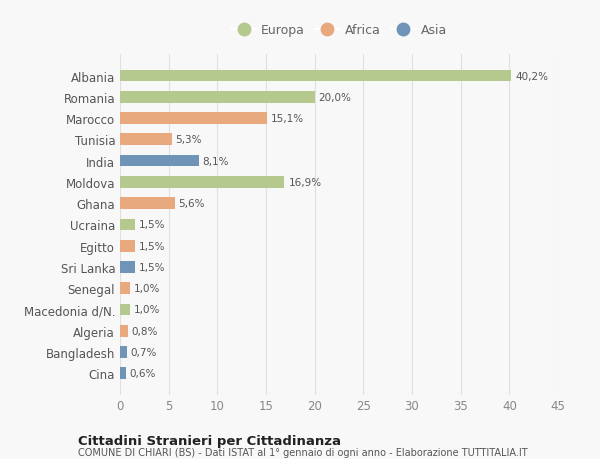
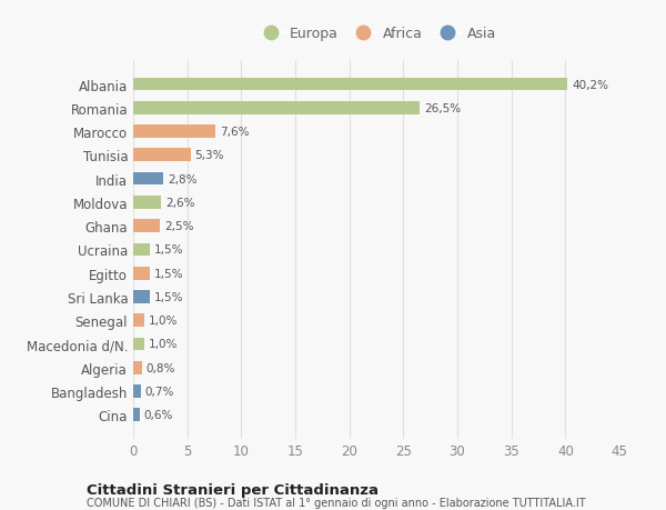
Romania: 20,0% -> 26,5%
Marocco: 15,1% -> 7,6%
India: 8,1% -> 2,8%
Moldova: 16,9% -> 2,6%
Ghana: 5,6% -> 2,5%
